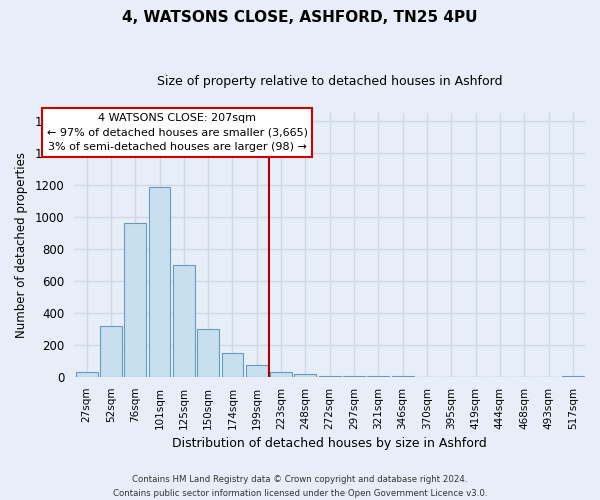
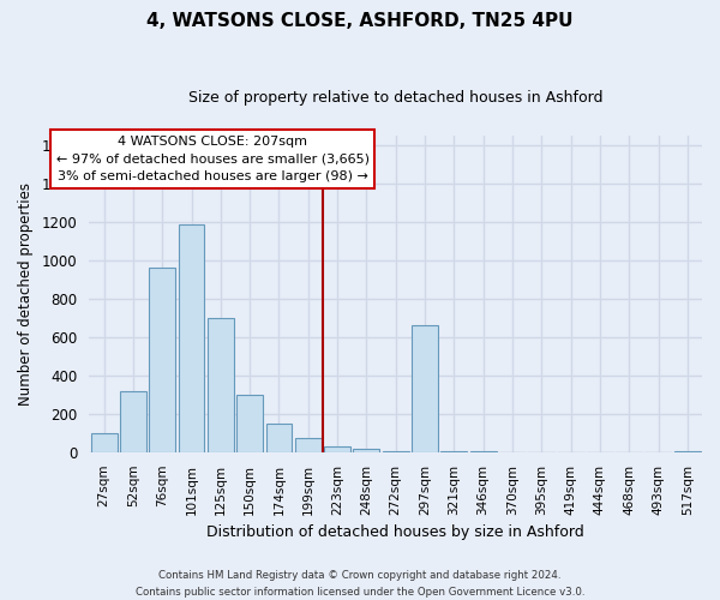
27sqm: 30 -> 100
297sqm: 0 -> 660
